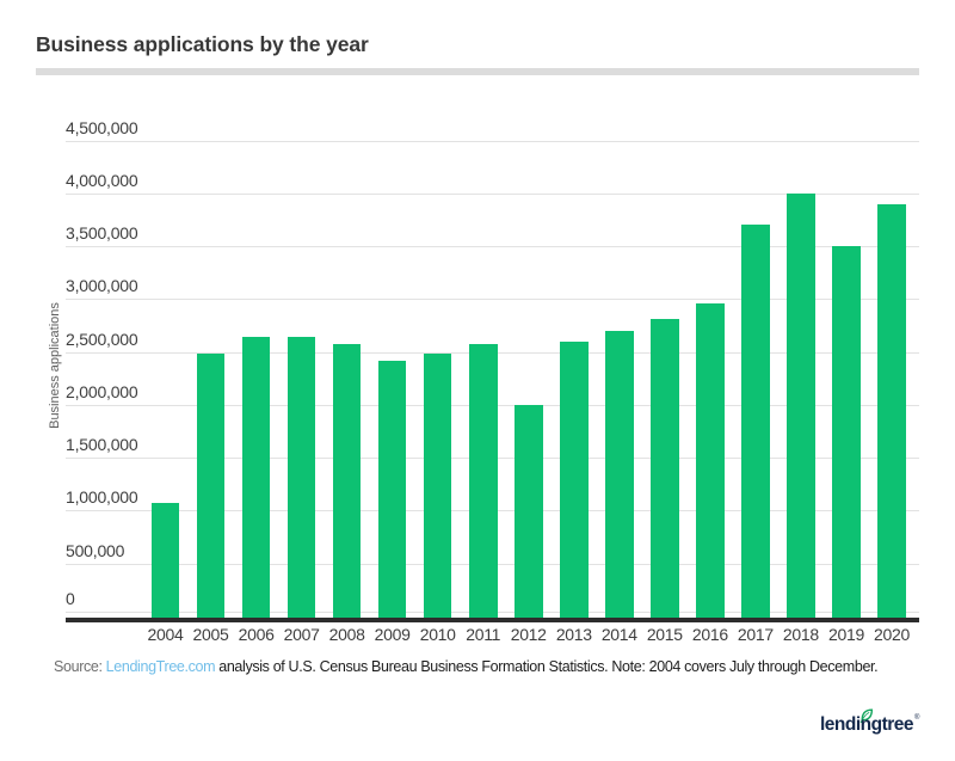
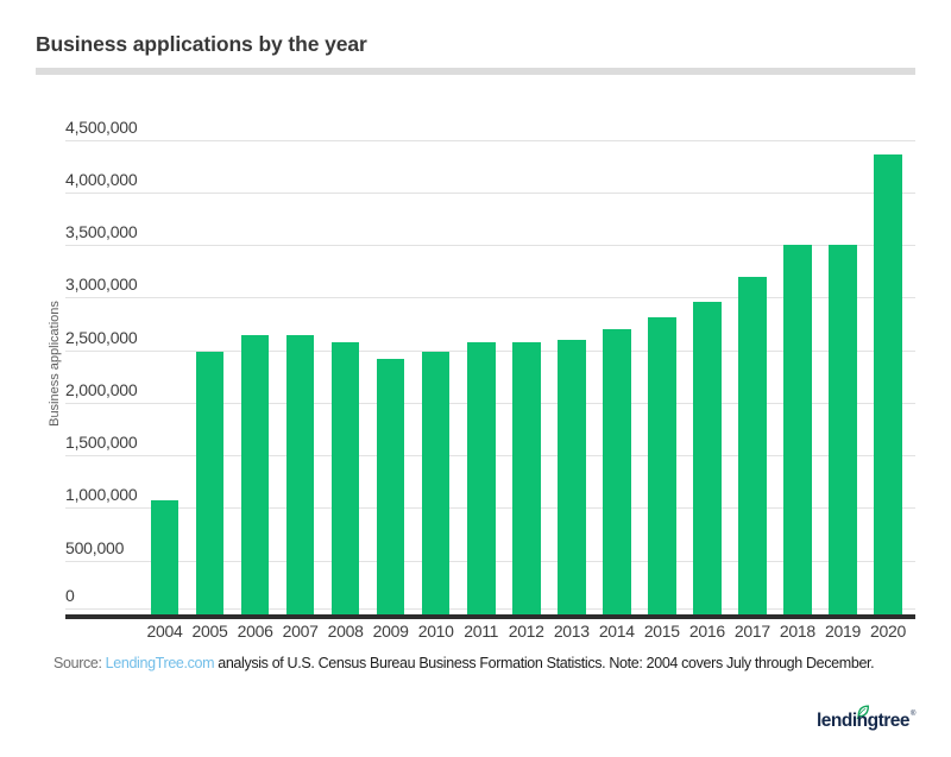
2012: 2000000 -> 2600000
2017: 3700000 -> 3200000
2018: 4000000 -> 3500000
2020: 3900000 -> 4400000
